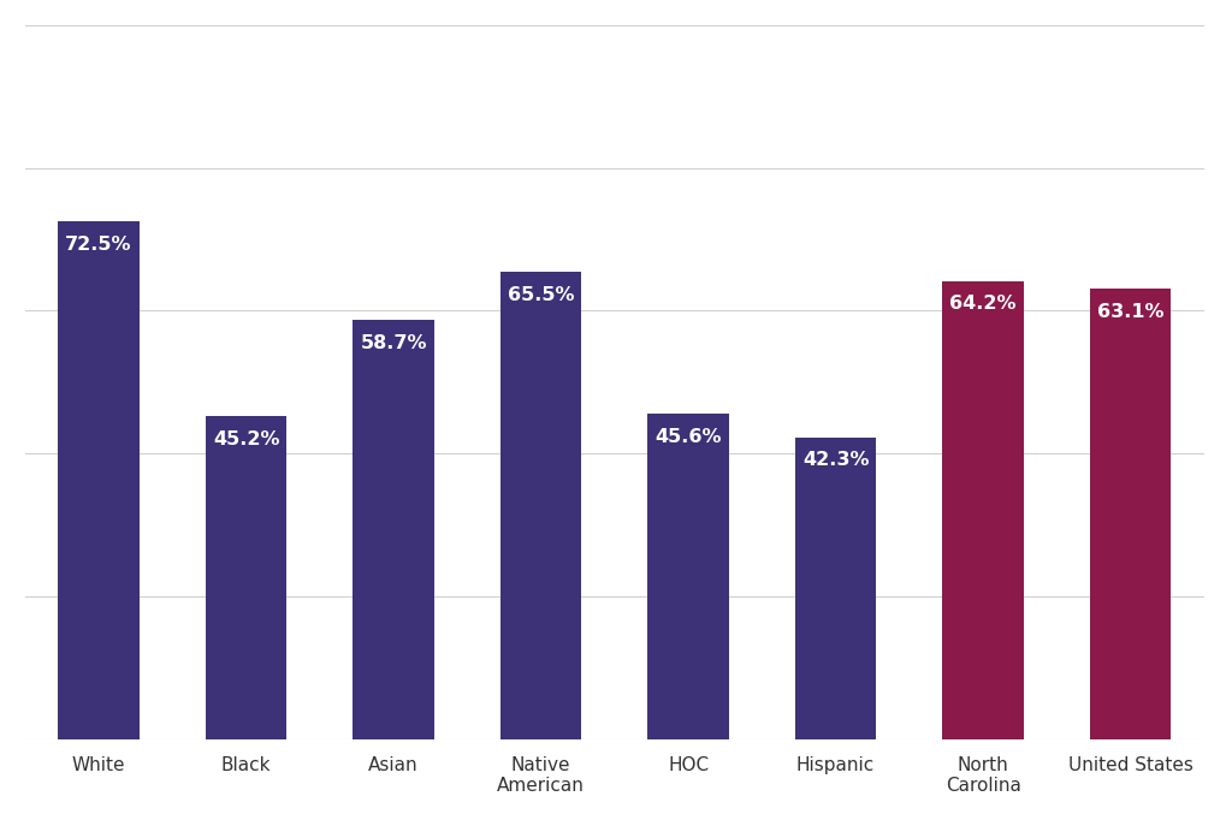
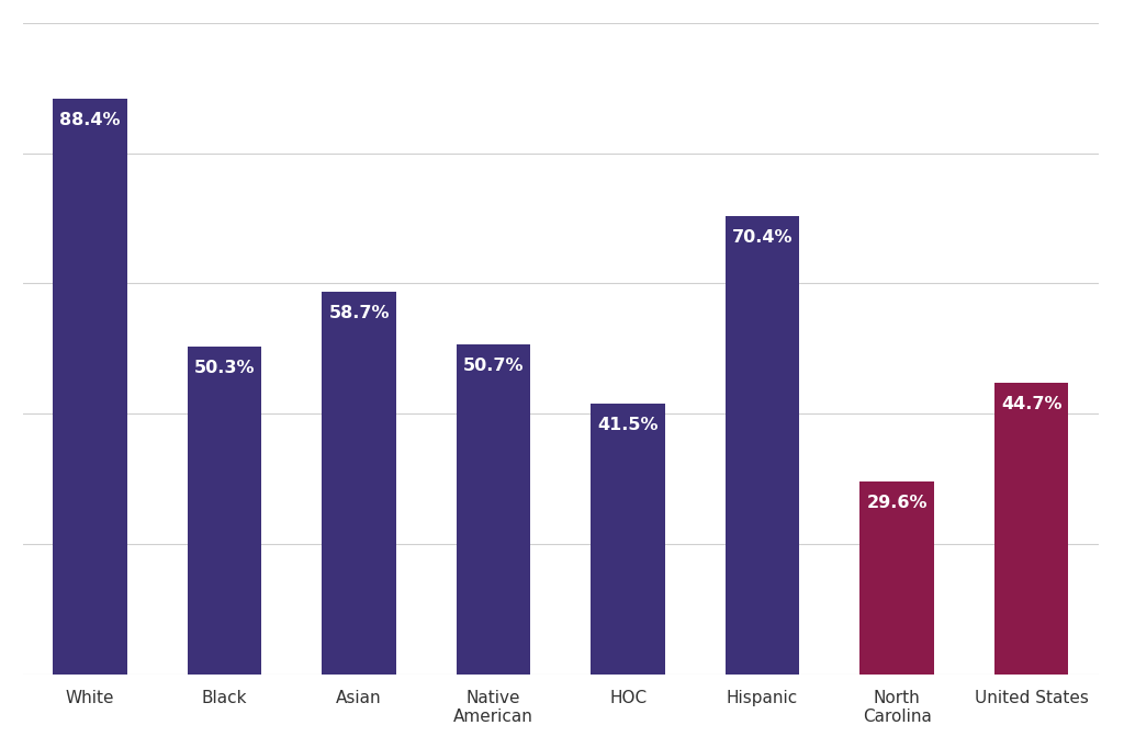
White: 72.5% -> 88.4%
Black: 45.2% -> 50.3%
Native American: 65.5% -> 50.7%
HOC: 45.6% -> 41.5%
Hispanic: 42.3% -> 70.4%
North Carolina: 64.2% -> 29.6%
United States: 63.1% -> 44.7%
